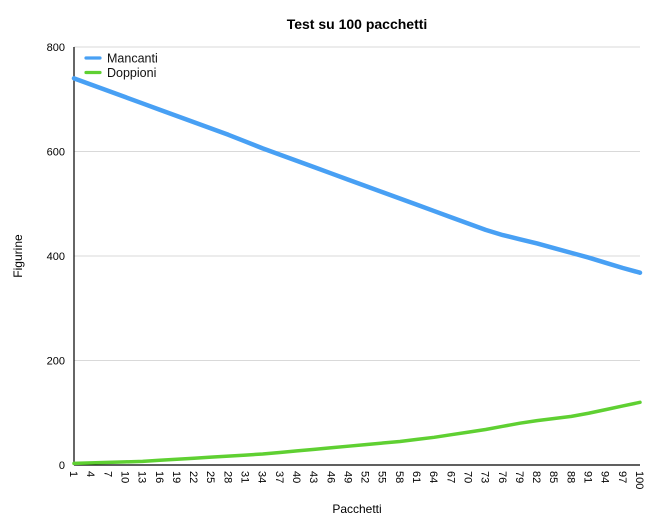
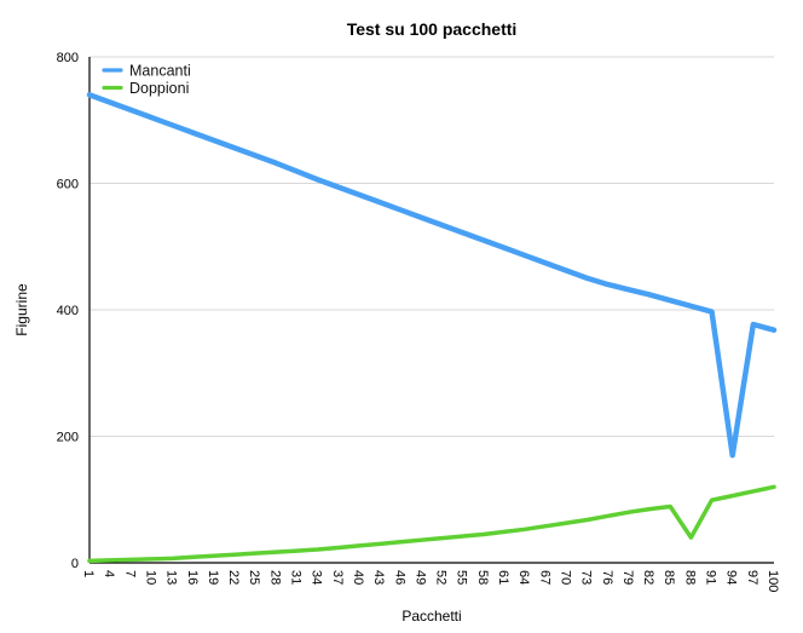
Doppioni/88: 90 -> 40
Mancanti/94: 390 -> 170
